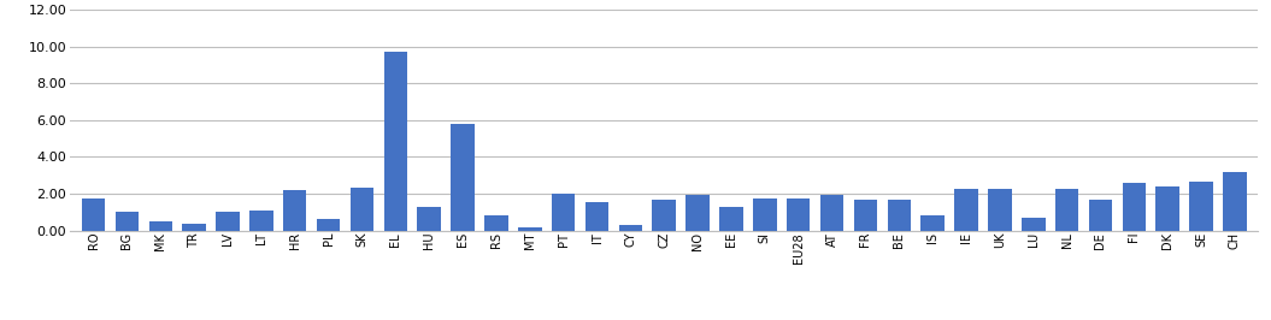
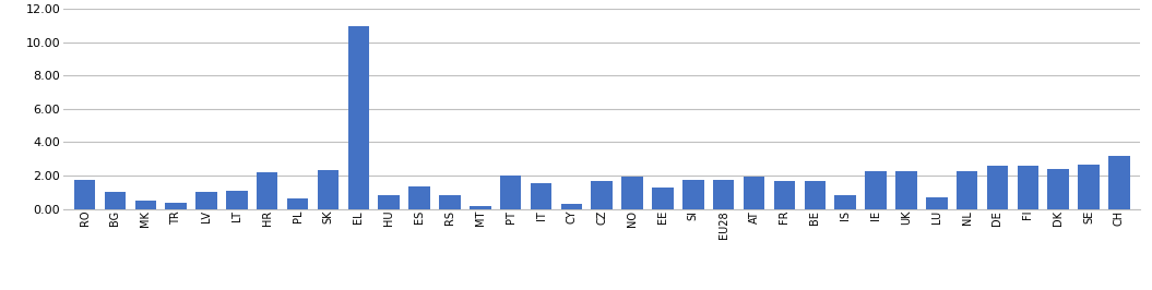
EL: 9.7 -> 10.9
HU: 1.3 -> 0.8
ES: 5.8 -> 1.4
DE: 1.7 -> 2.6
